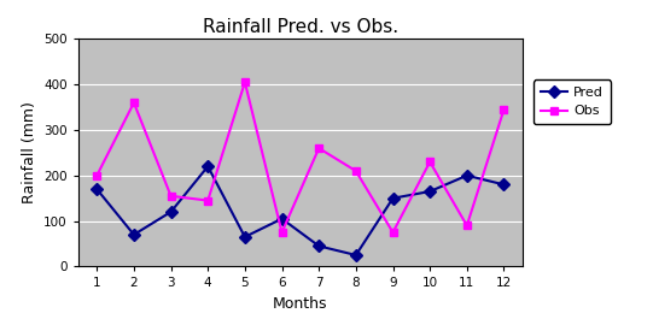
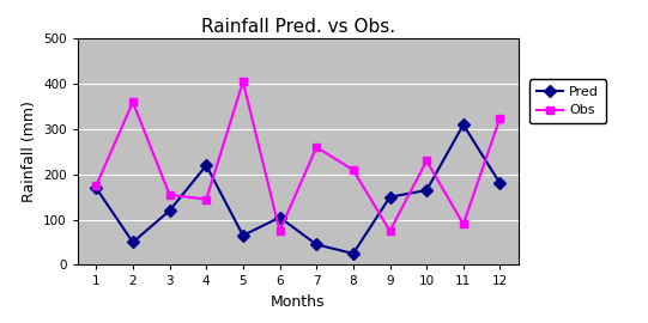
Obs/1: 200 -> 175
Pred/2: 70 -> 50
Pred/11: 200 -> 310
Obs/12: 345 -> 325
